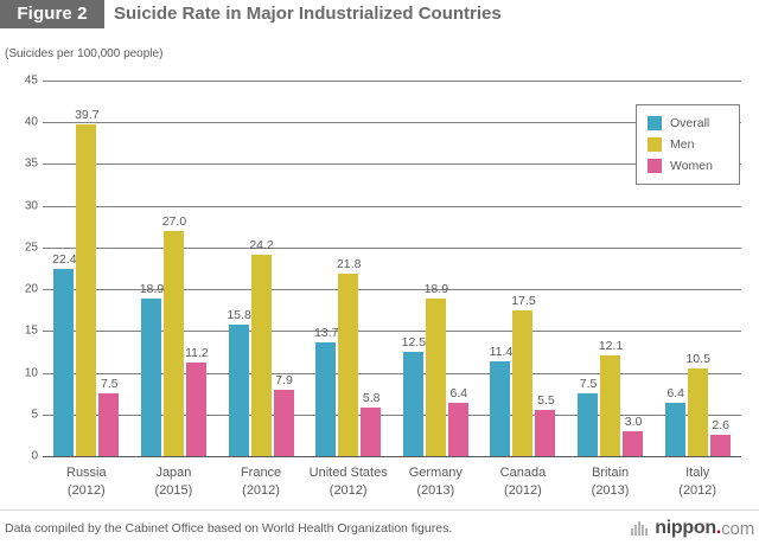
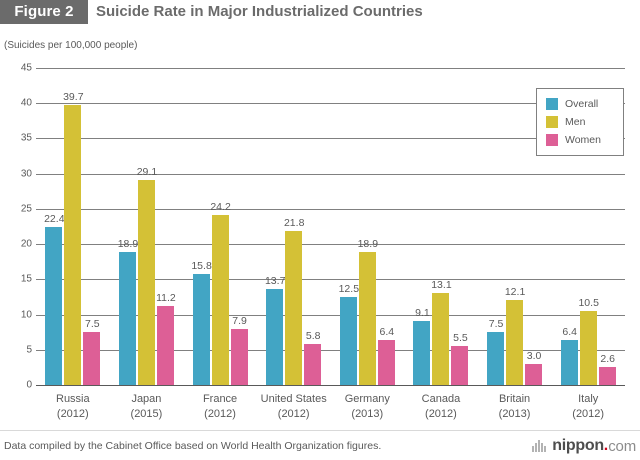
Men/Japan: 27.0 -> 29.1
Overall/Canada: 11.4 -> 9.1
Men/Canada: 17.5 -> 13.1
